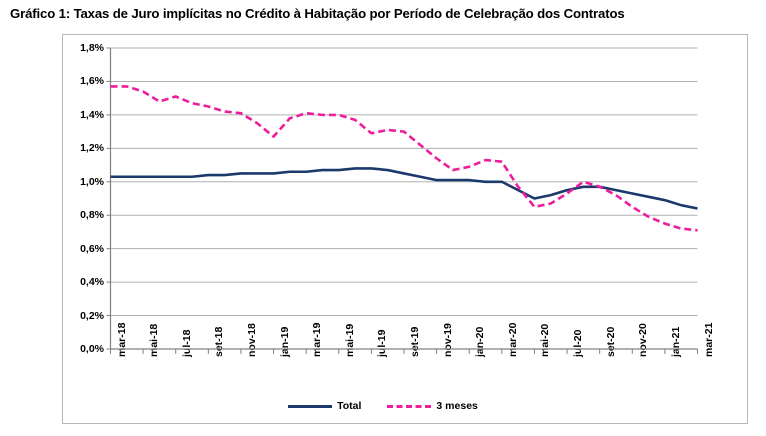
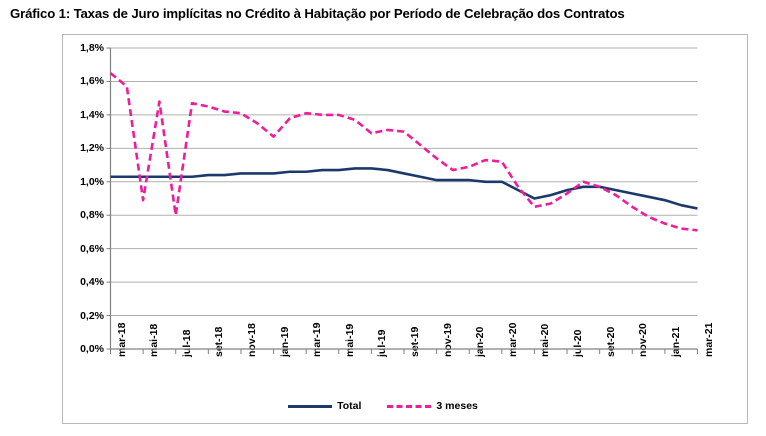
3 meses/mar-18: 1,57% -> 1,65%
3 meses/mai-18: 1,54% -> 0,89%
3 meses/jul-18: 1,51% -> 0,80%
